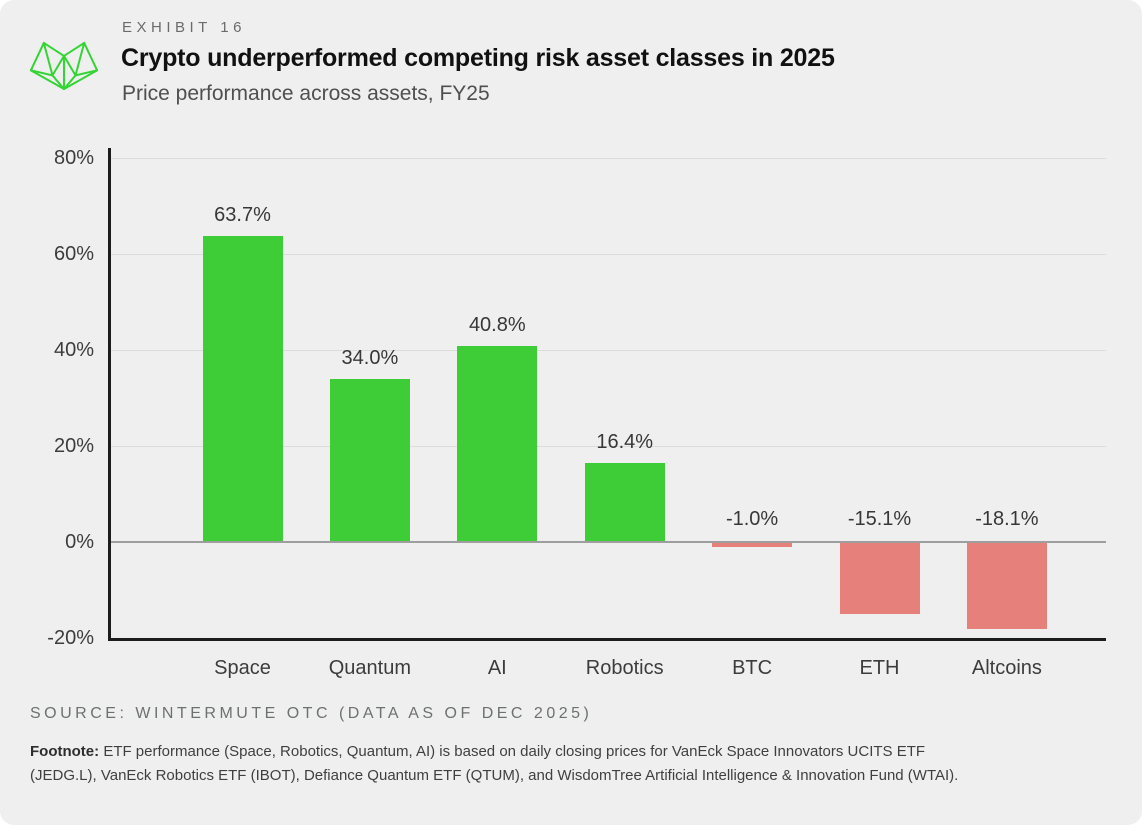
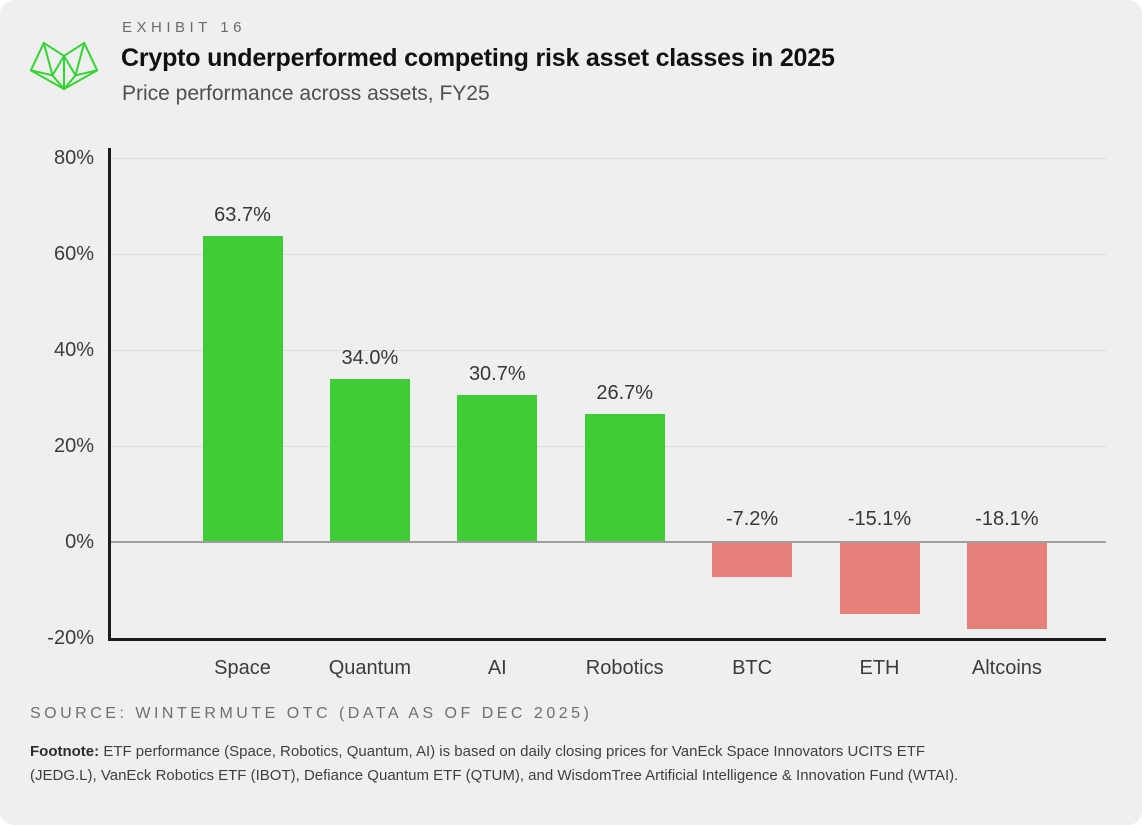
AI: 40.8% -> 30.7%
Robotics: 16.4% -> 26.7%
BTC: -1.0% -> -7.2%
